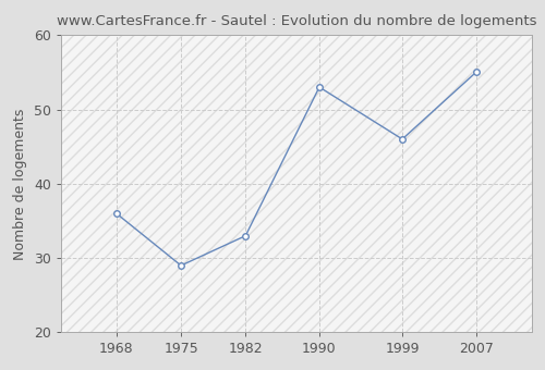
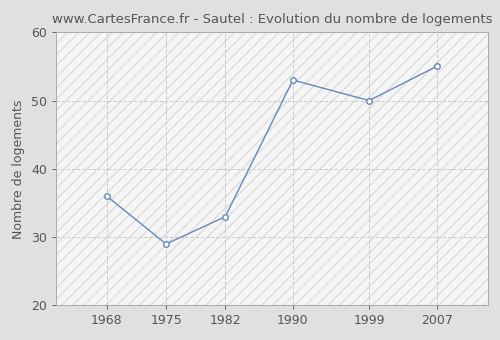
1999: 46 -> 50
